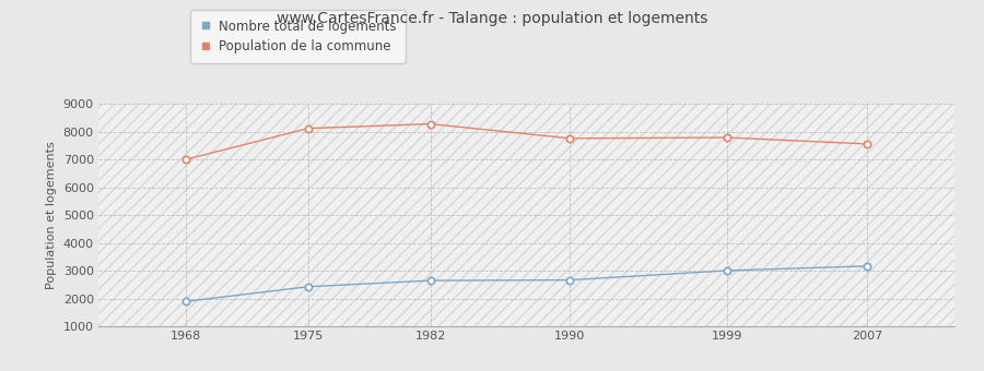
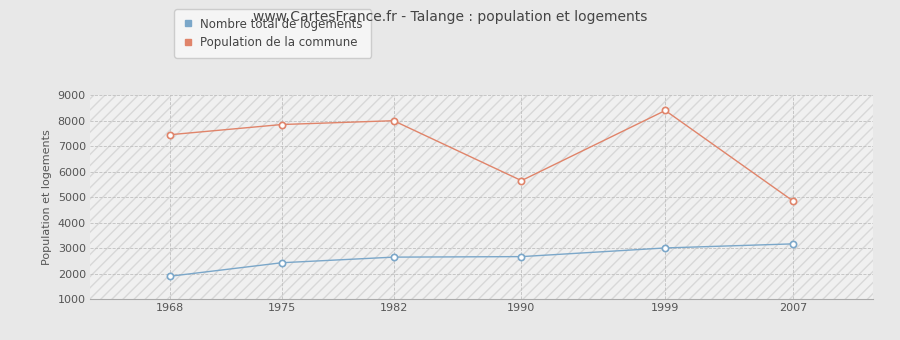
Population de la commune/1968: 7000 -> 7450
Population de la commune/1975: 8120 -> 7850
Population de la commune/1982: 8280 -> 8000
Population de la commune/1990: 7760 -> 5650
Population de la commune/1999: 7790 -> 8400
Population de la commune/2007: 7560 -> 4850
